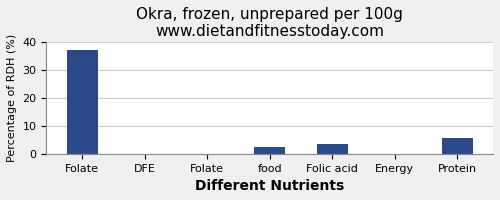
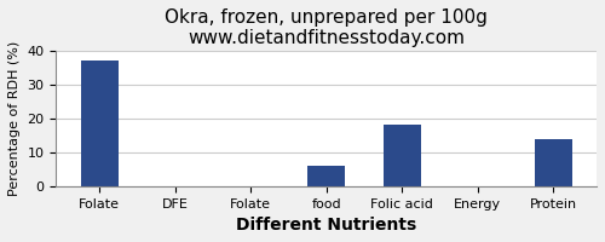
food: 2.5 -> 6.0
Folic acid: 3.5 -> 18.0
Protein: 5.5 -> 14.0
